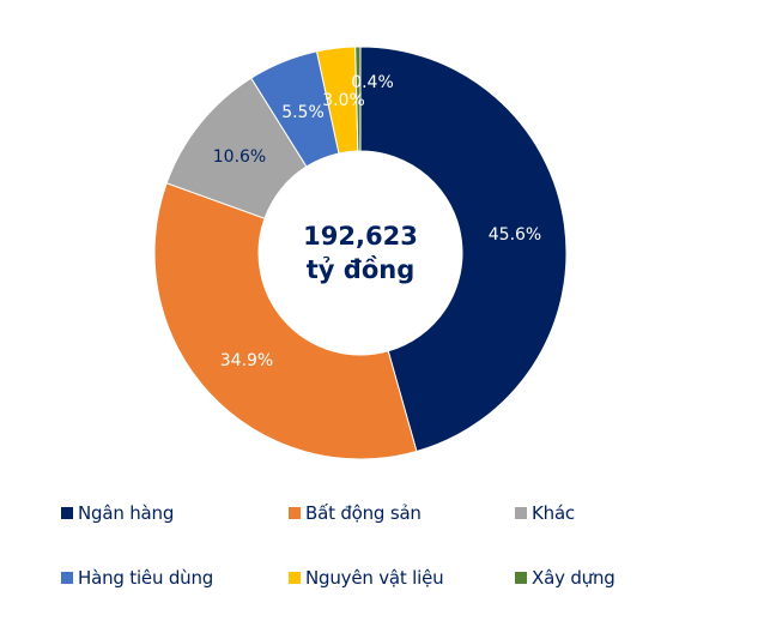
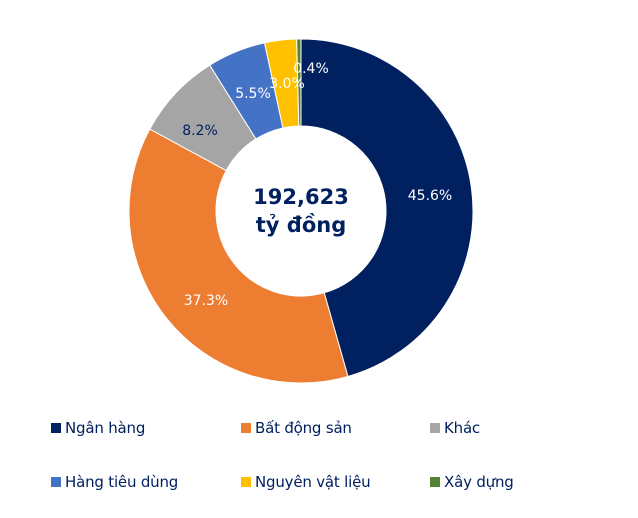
Bất động sản: 34.9% -> 37.3%
Khác: 10.6% -> 8.2%
